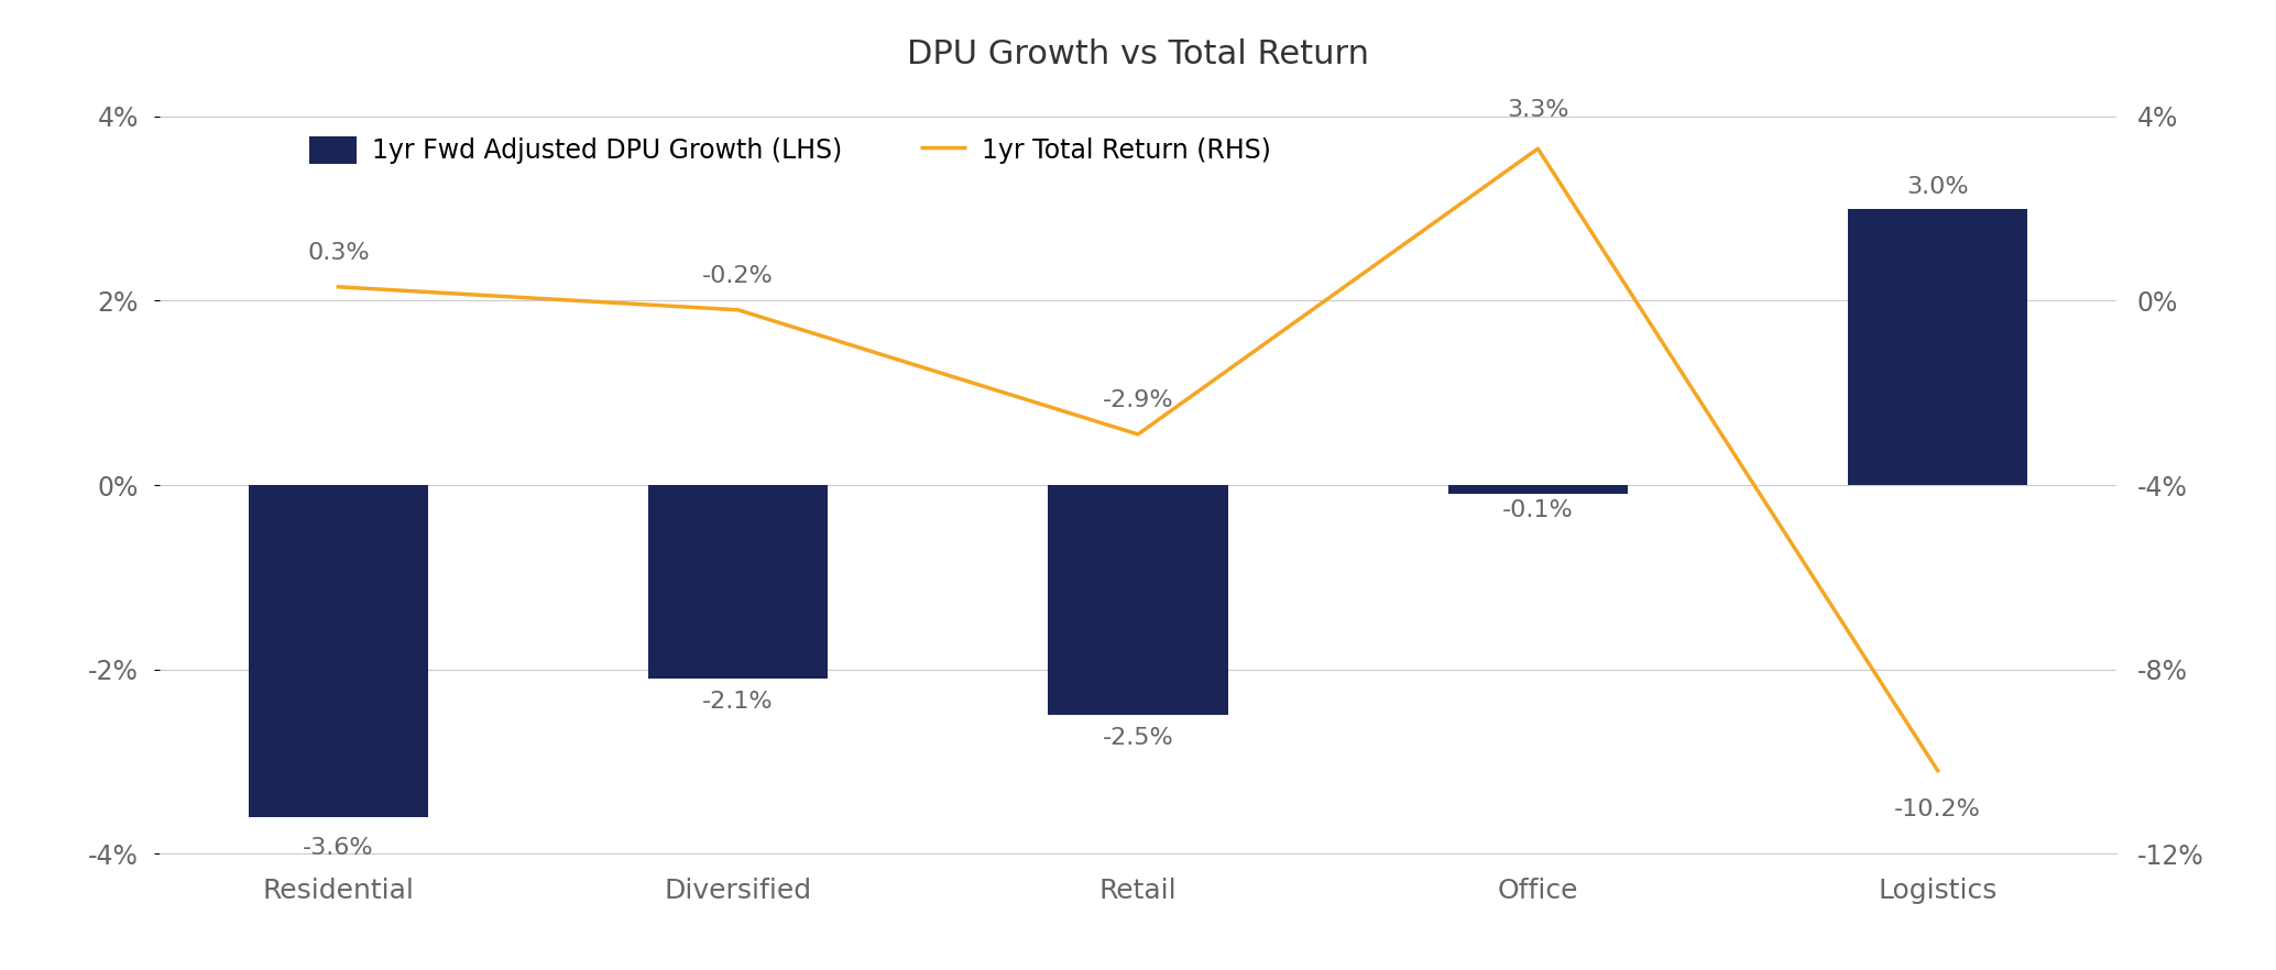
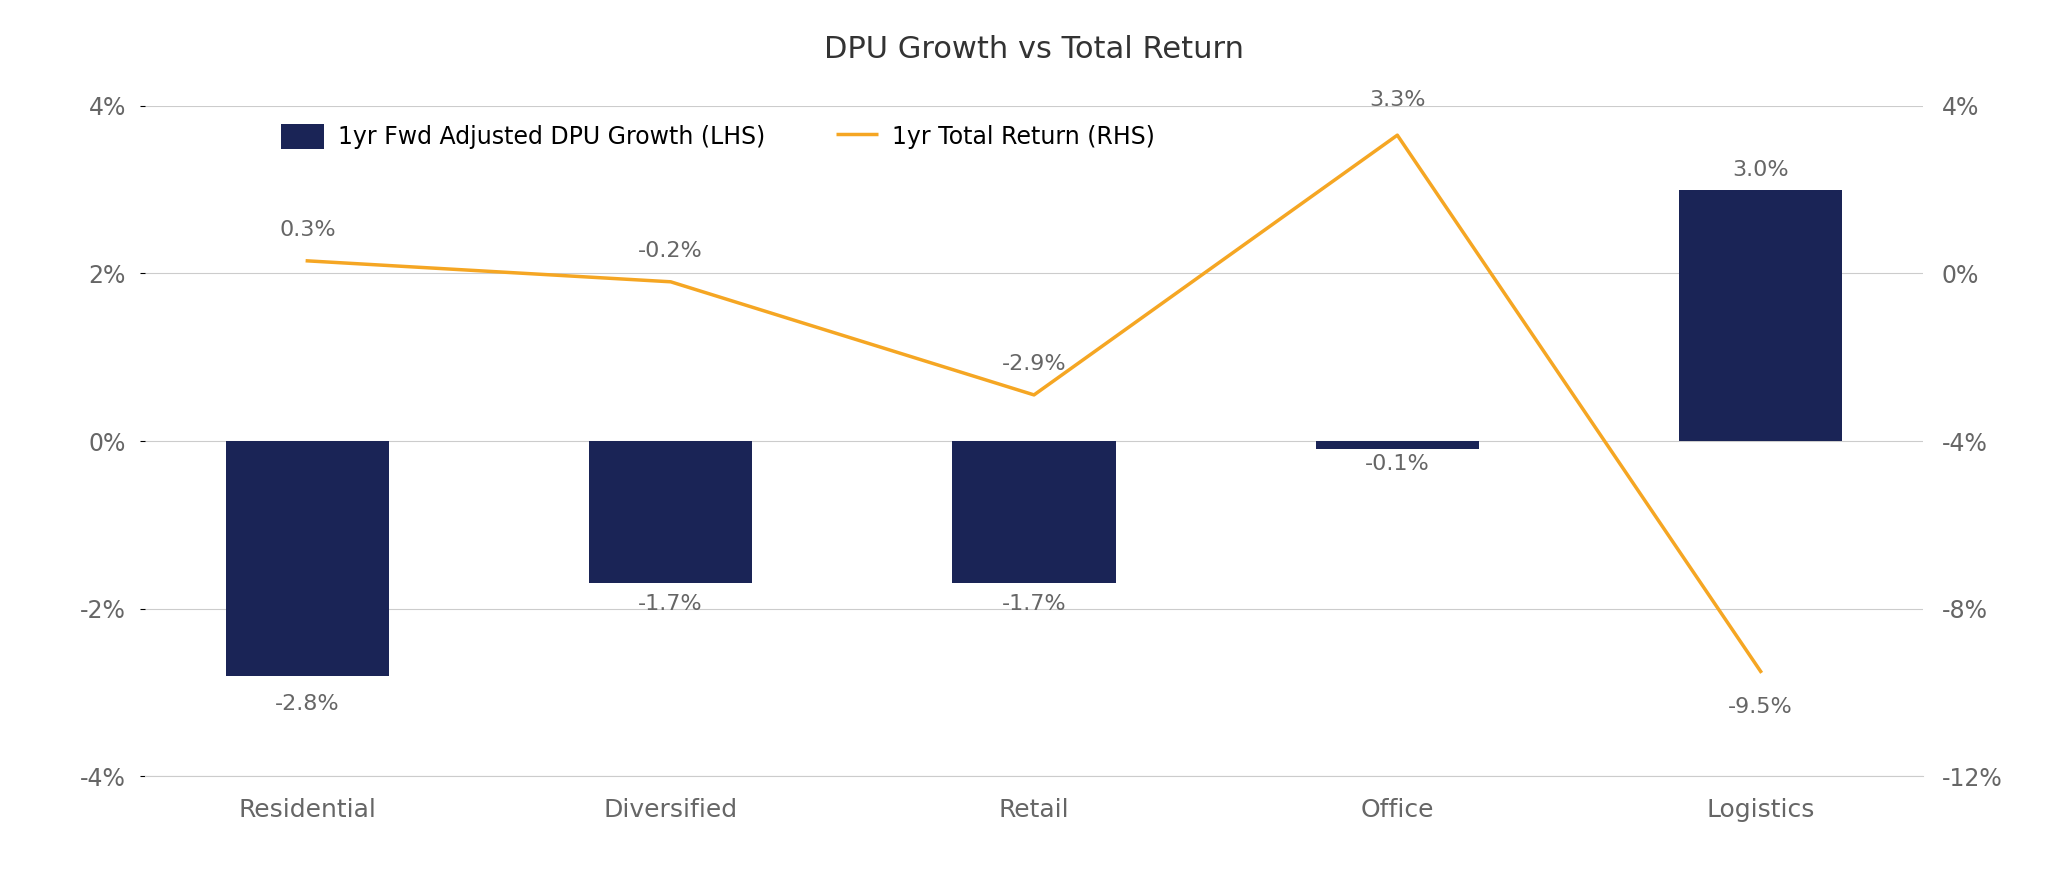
1yr Fwd Adjusted DPU Growth (LHS)/Residential: -3.6% -> -2.8%
1yr Fwd Adjusted DPU Growth (LHS)/Diversified: -2.1% -> -1.7%
1yr Fwd Adjusted DPU Growth (LHS)/Retail: -2.5% -> -1.7%
1yr Total Return (RHS)/Logistics: -10.2% -> -9.5%
